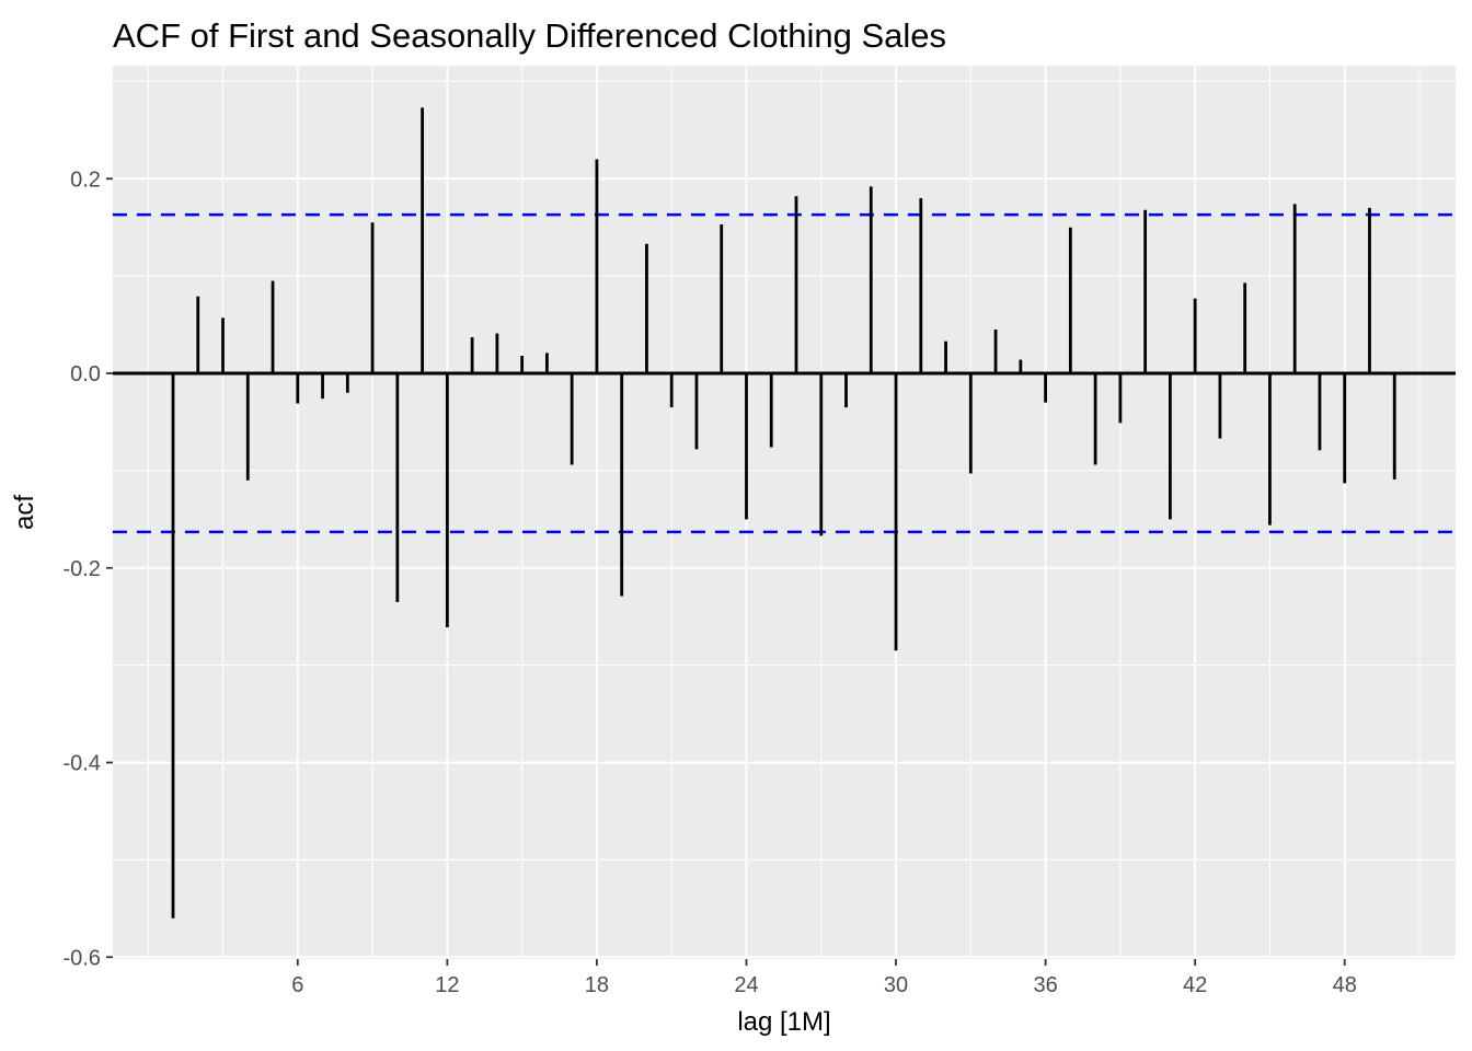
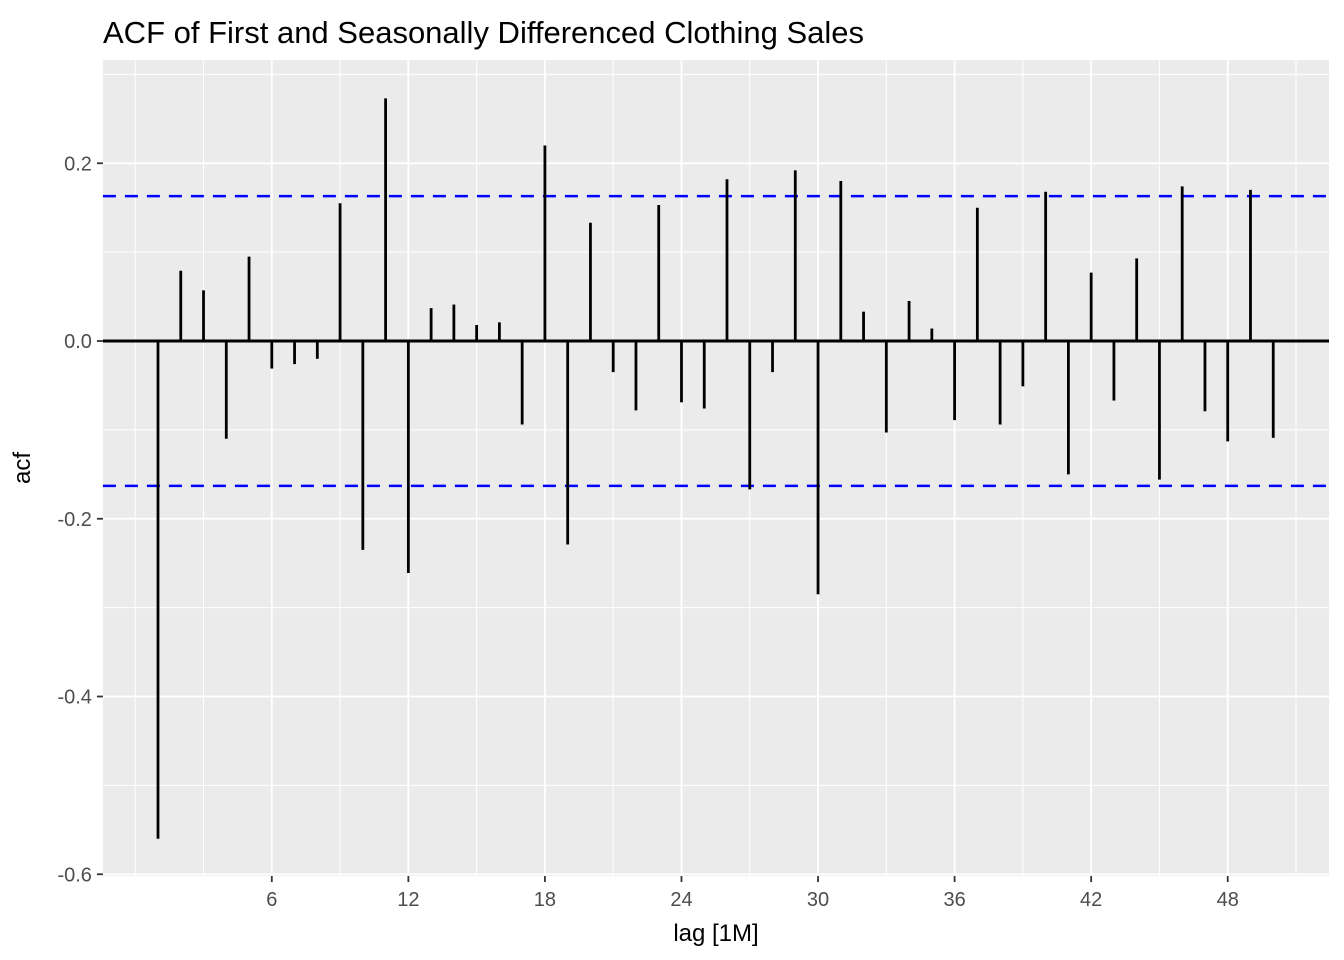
24: -0.15 -> -0.07
36: -0.03 -> -0.09
